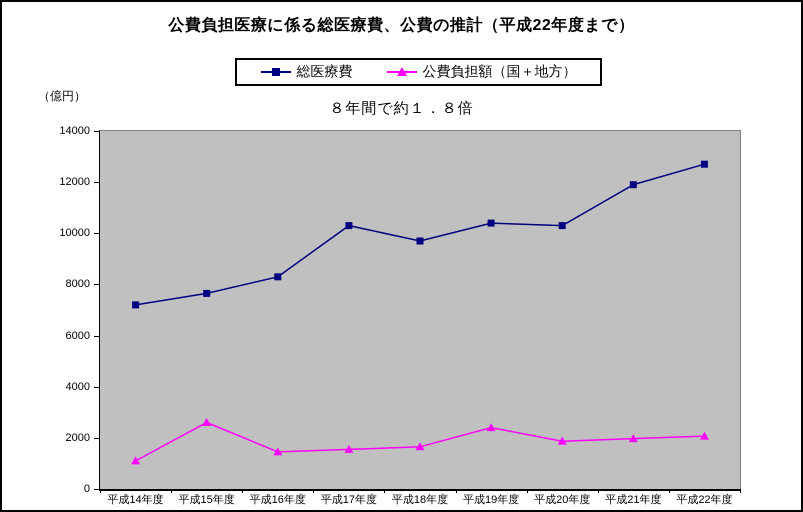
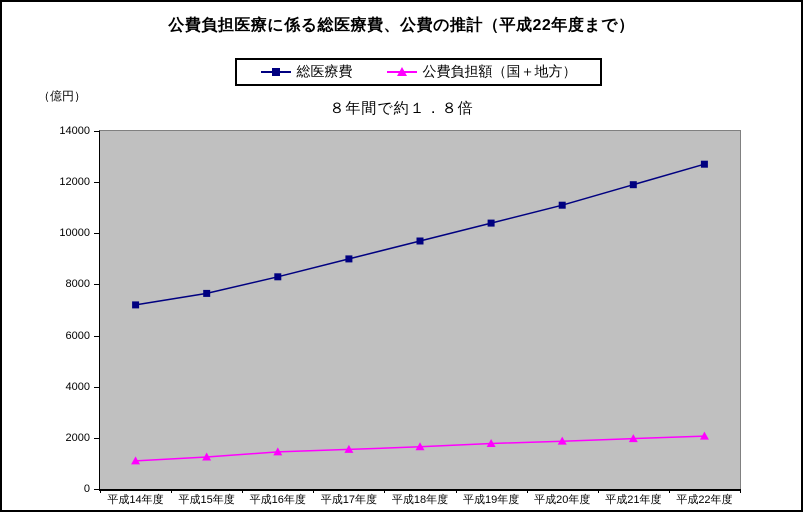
公費負担額（国＋地方）/平成15年度: 2600 -> 1200
総医療費/平成17年度: 10300 -> 9000
公費負担額（国＋地方）/平成19年度: 2400 -> 1800
総医療費/平成20年度: 10300 -> 11100
